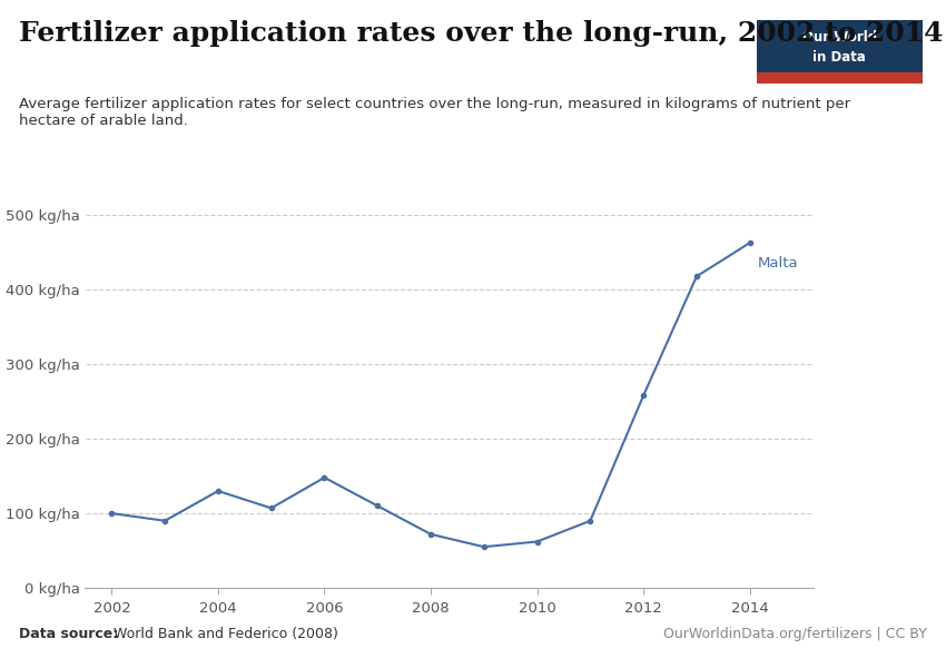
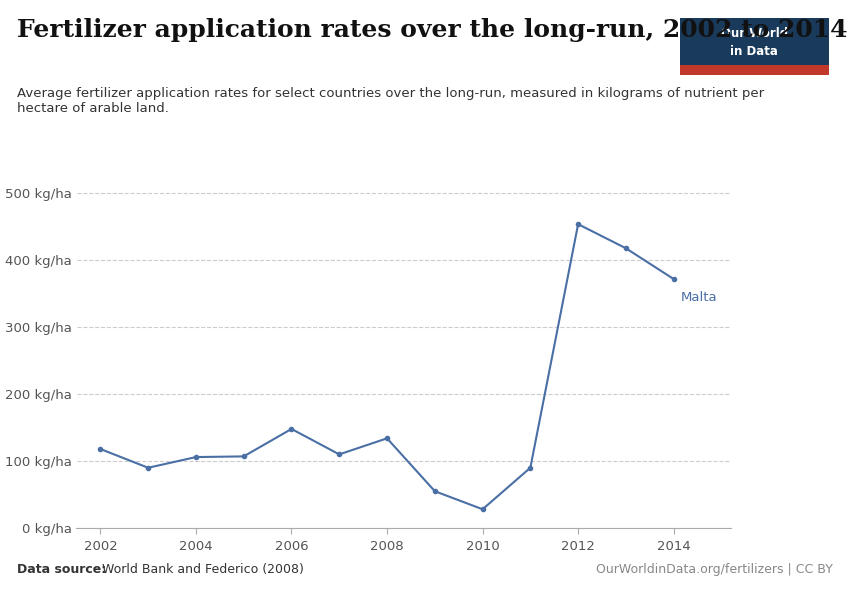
2002: 100 kg/ha -> 118 kg/ha
2004: 130 kg/ha -> 106 kg/ha
2008: 72 kg/ha -> 134 kg/ha
2010: 62 kg/ha -> 28 kg/ha
2012: 258 kg/ha -> 454 kg/ha
2014: 463 kg/ha -> 372 kg/ha
